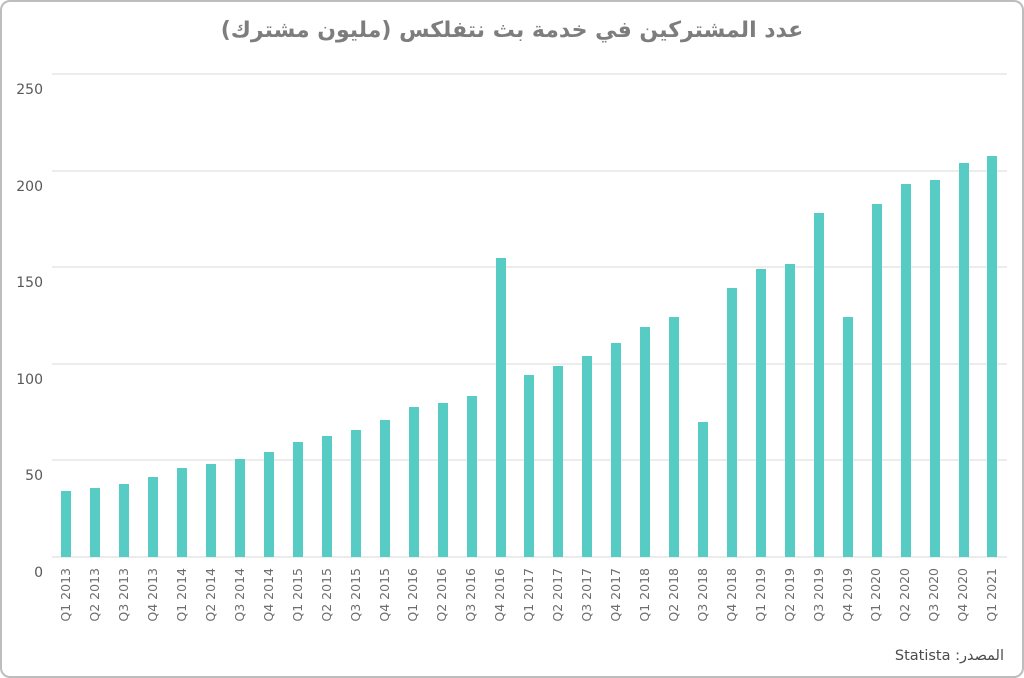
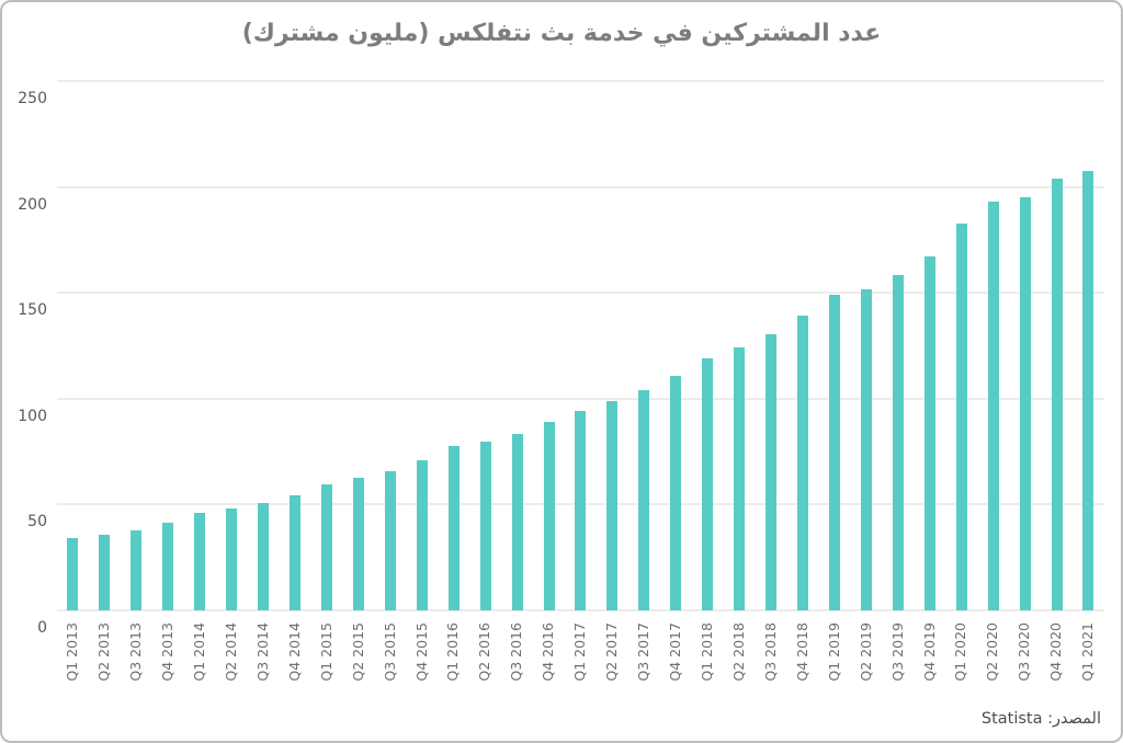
Q4 2016: 155 -> 89
Q3 2018: 70 -> 130
Q3 2019: 178 -> 158
Q4 2019: 124 -> 167
